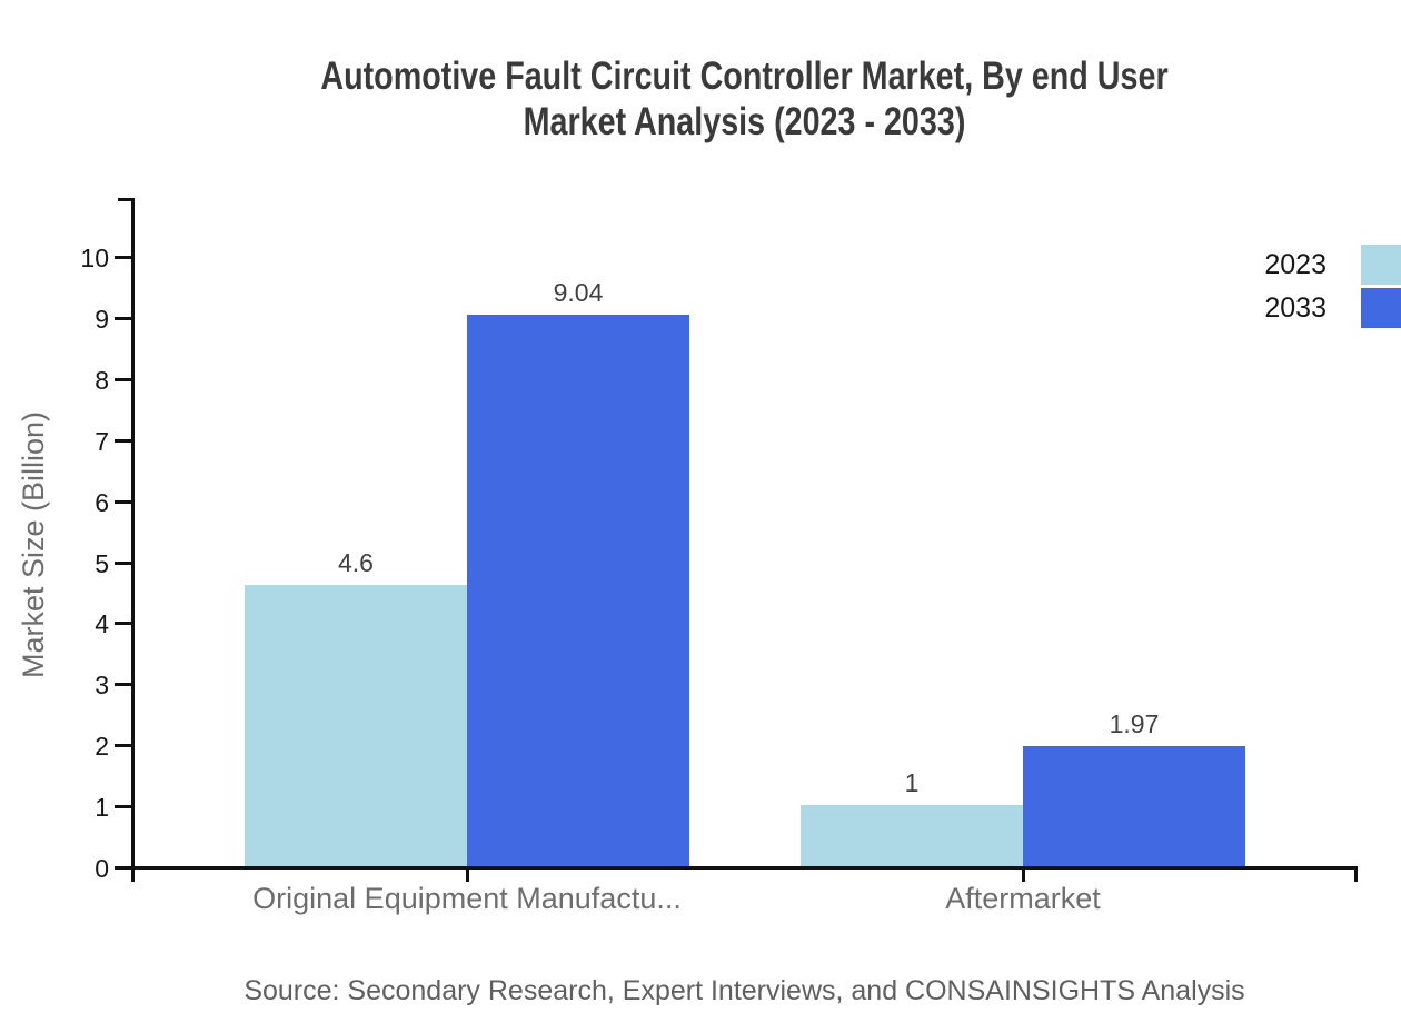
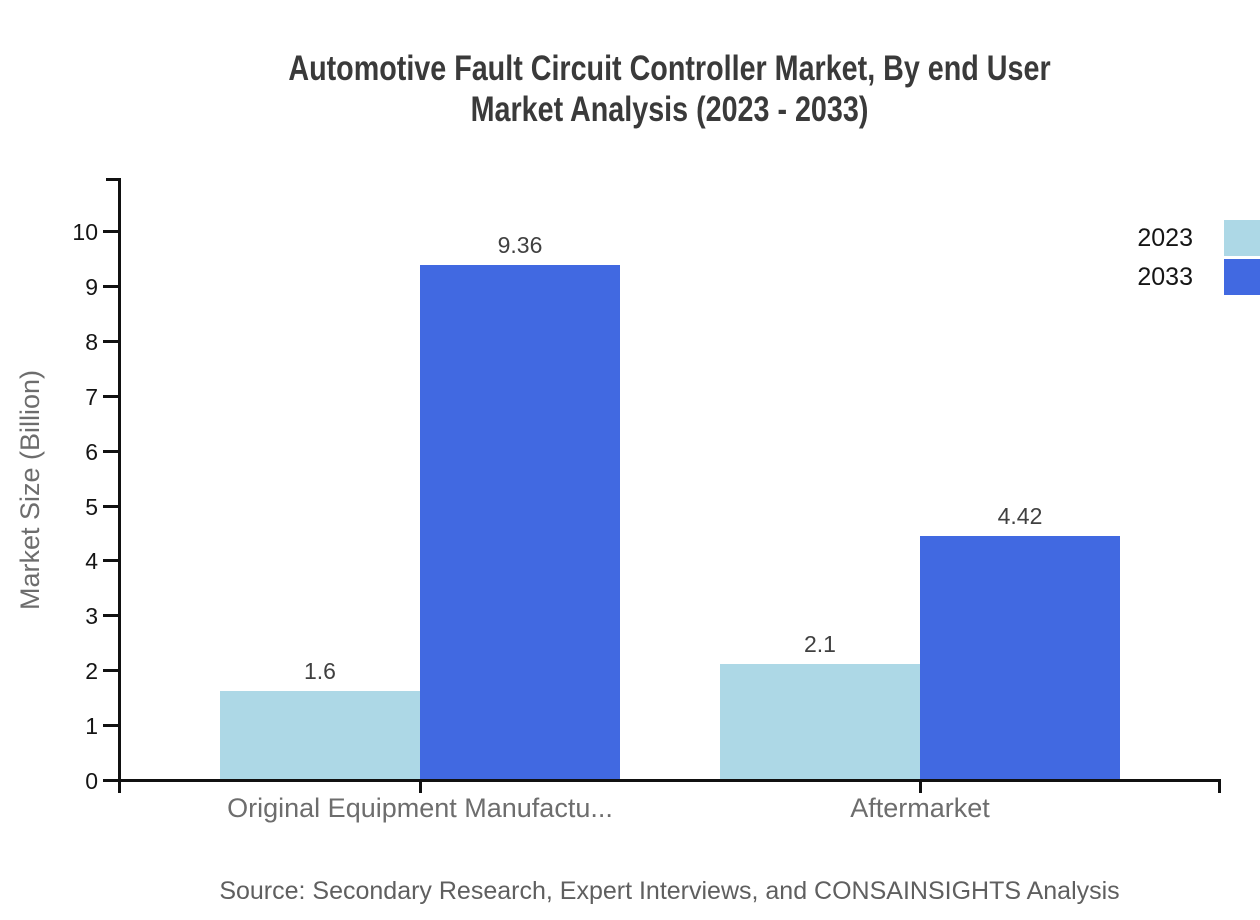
2023/Original Equipment Manufactu...: 4.6 -> 1.6
2033/Original Equipment Manufactu...: 9.04 -> 9.36
2023/Aftermarket: 1 -> 2.1
2033/Aftermarket: 1.97 -> 4.42
